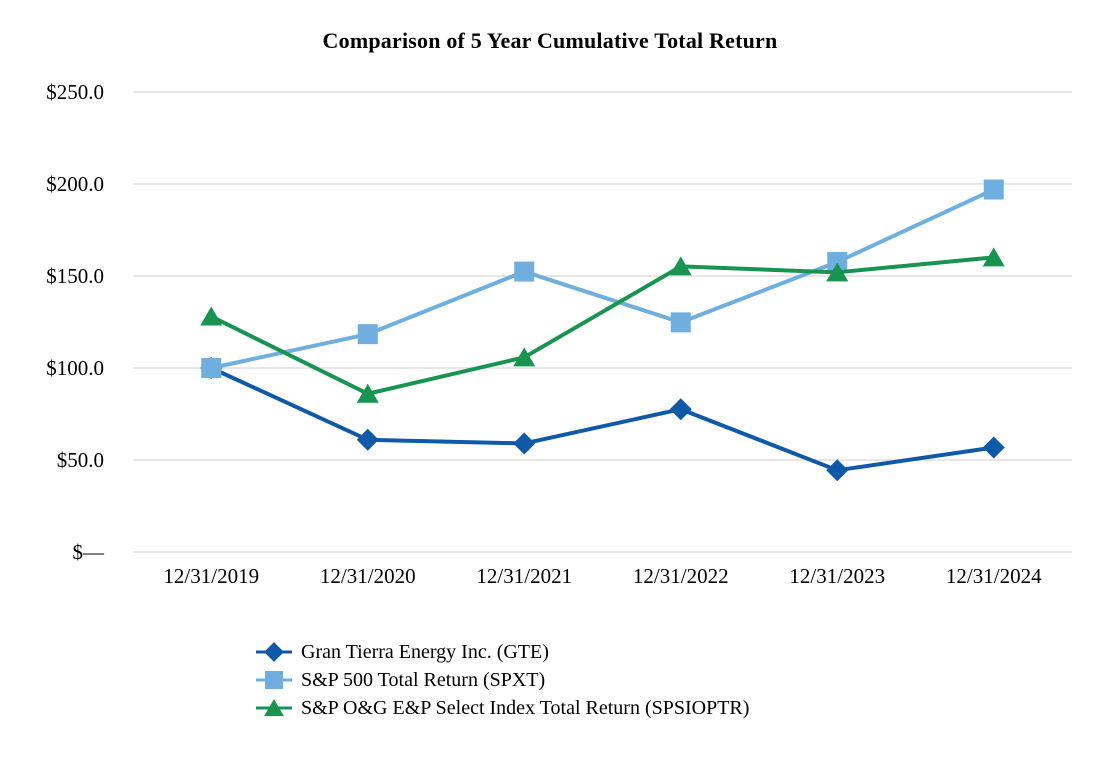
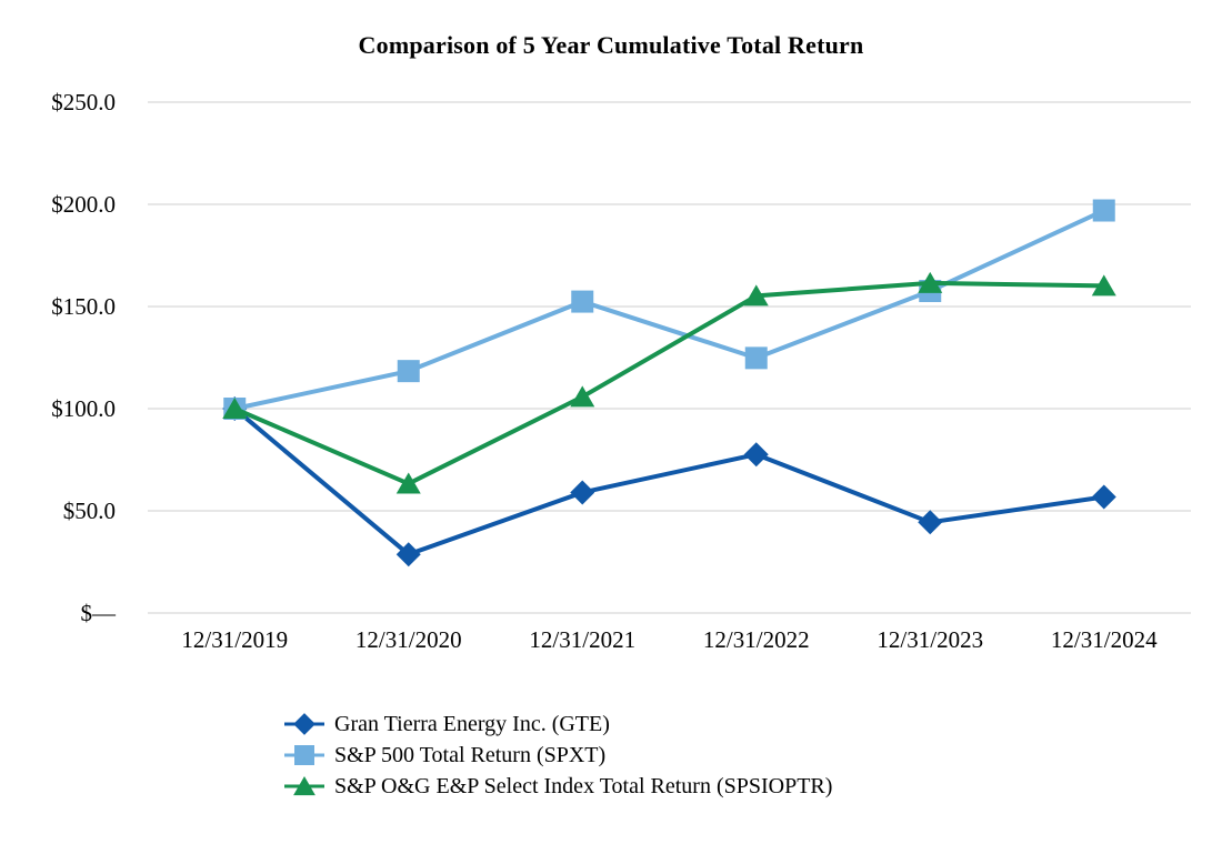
S&P O&G E&P Select Index Total Return (SPSIOPTR)/12/31/2019: $128 -> $100
Gran Tierra Energy Inc. (GTE)/12/31/2020: $61 -> $29
S&P O&G E&P Select Index Total Return (SPSIOPTR)/12/31/2020: $86 -> $63
S&P O&G E&P Select Index Total Return (SPSIOPTR)/12/31/2023: $152 -> $162
